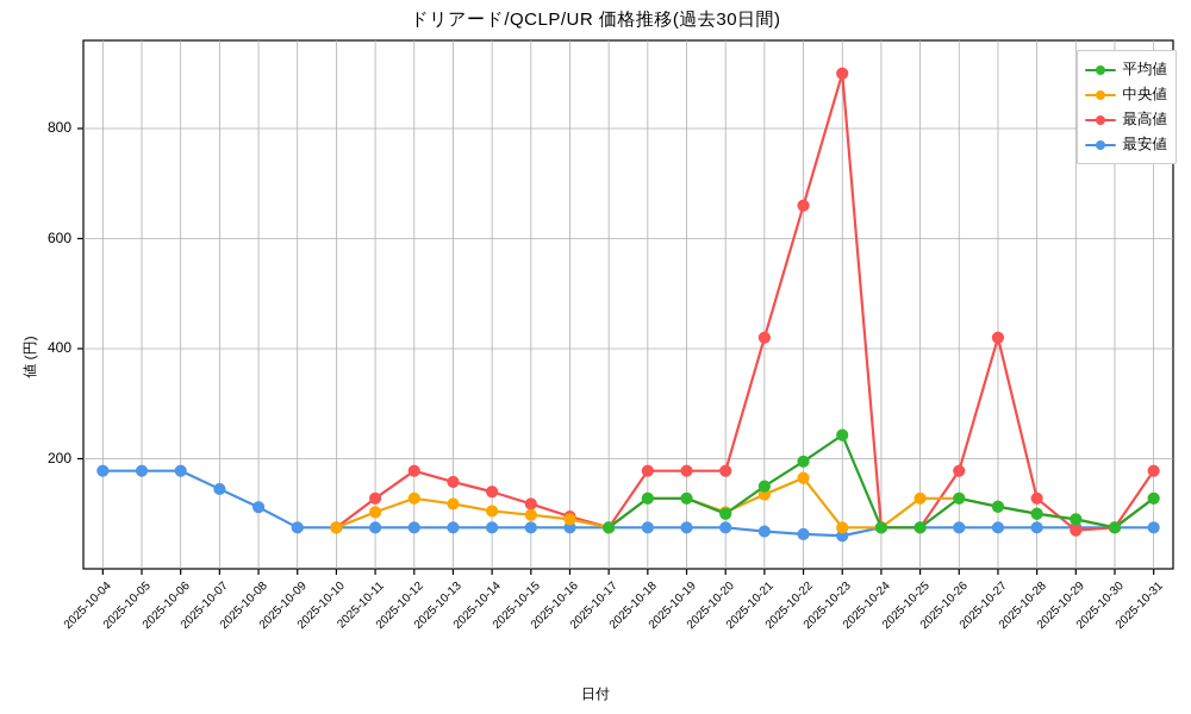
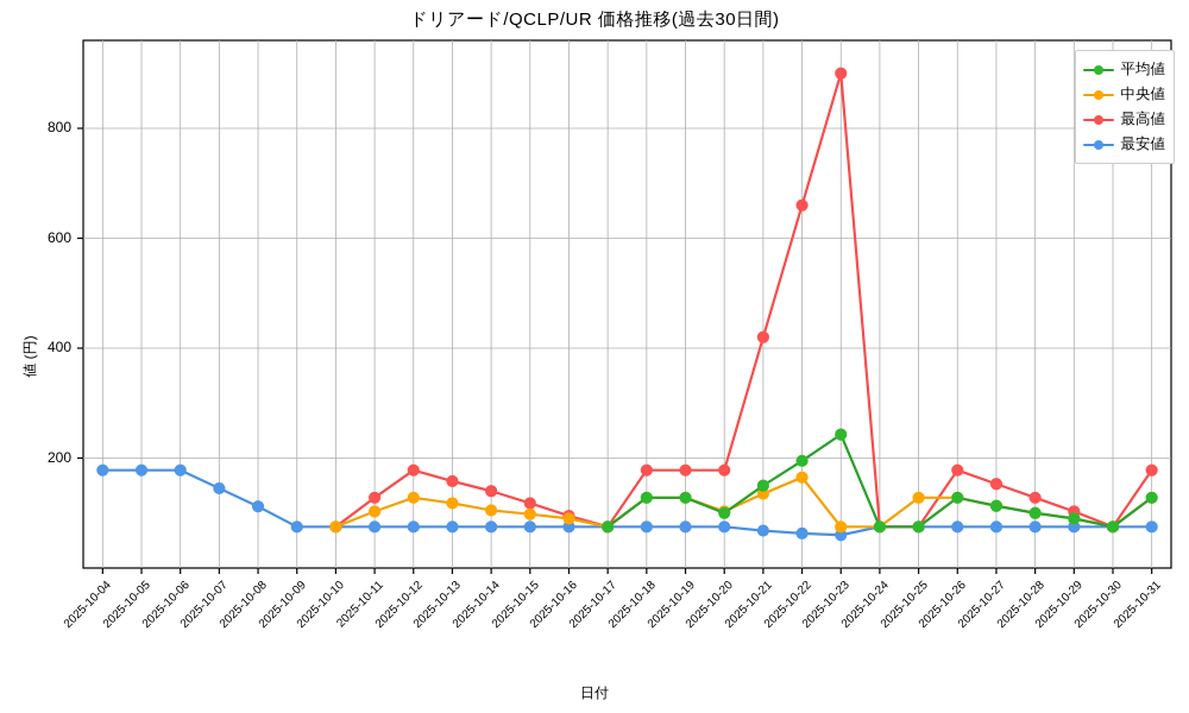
最高値/2025-10-27: 420 -> 150
最高値/2025-10-29: 70 -> 100
